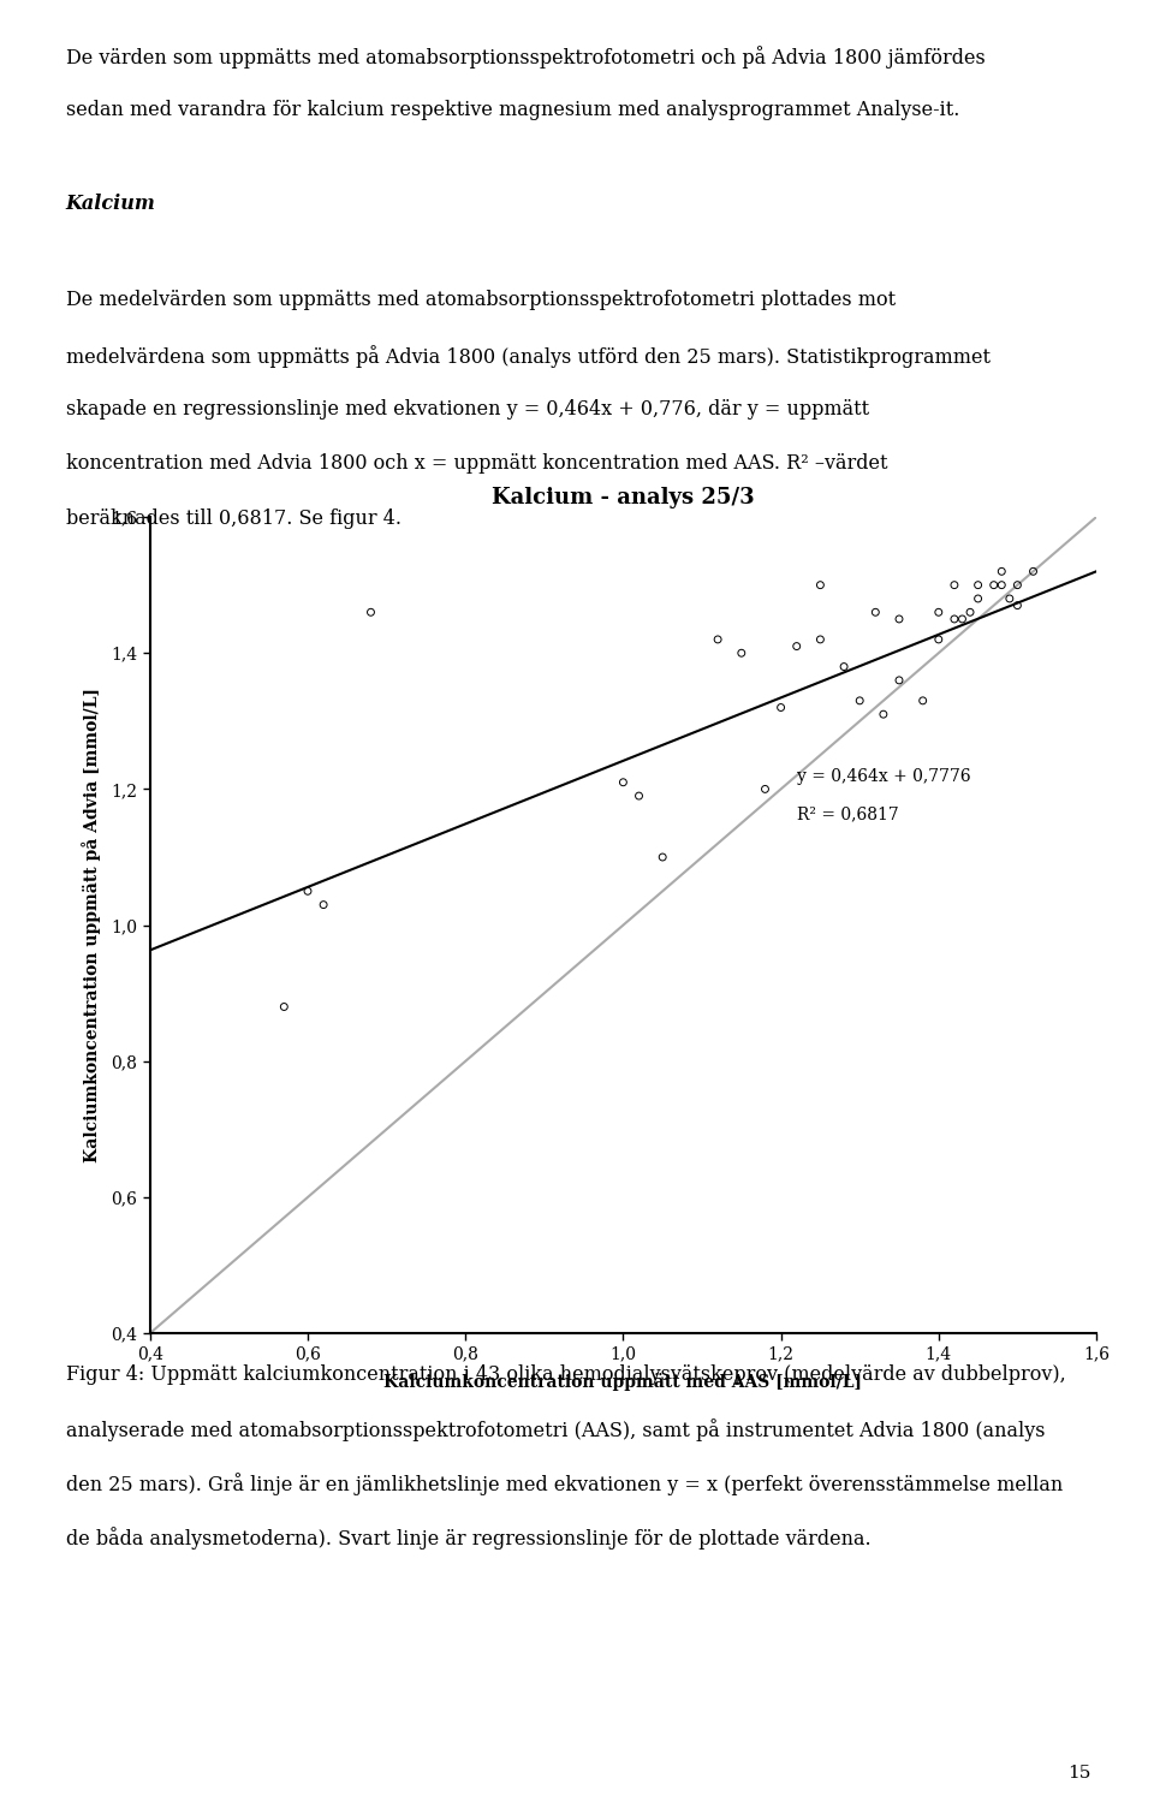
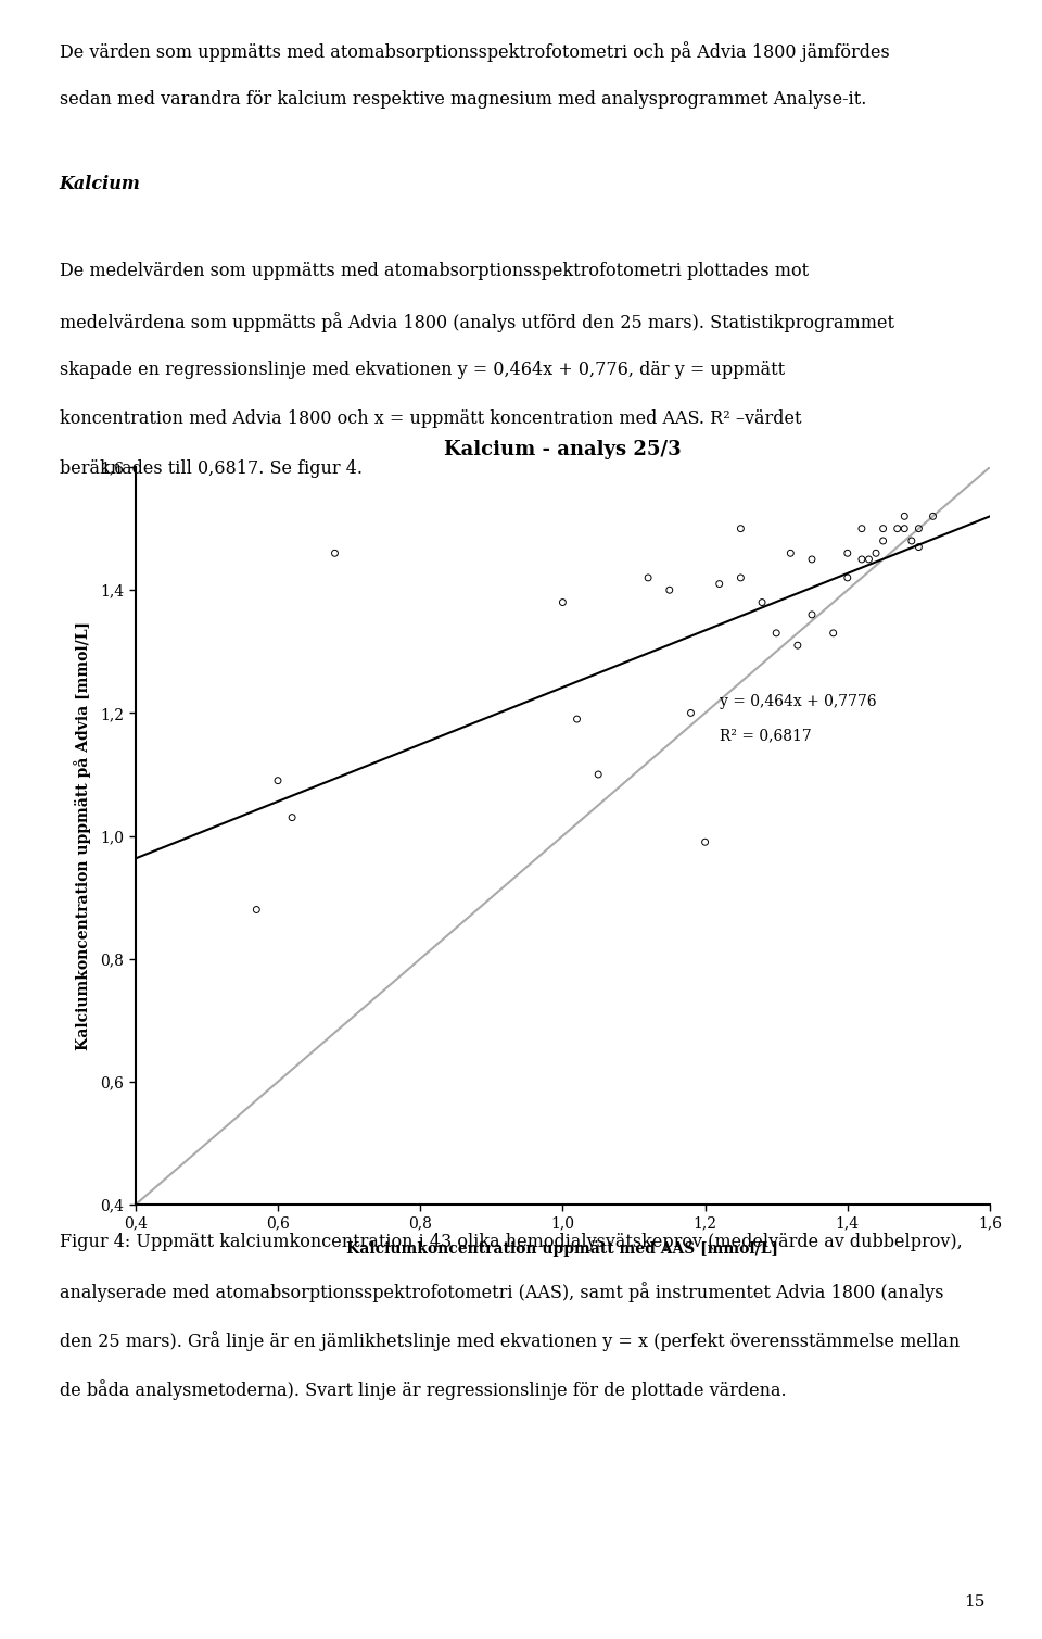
0,6: 1,05 -> 1,09
1,0: 1,21 -> 1,38
1,2: 1,32 -> 0,99
